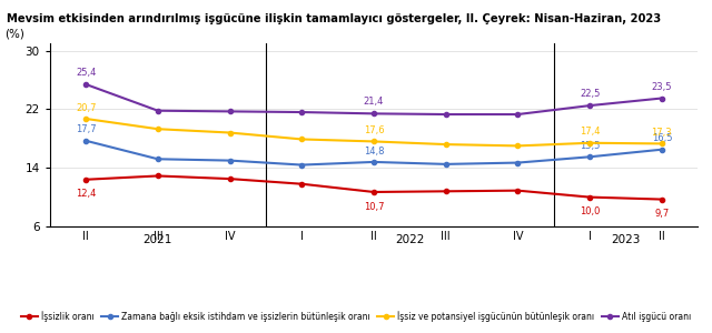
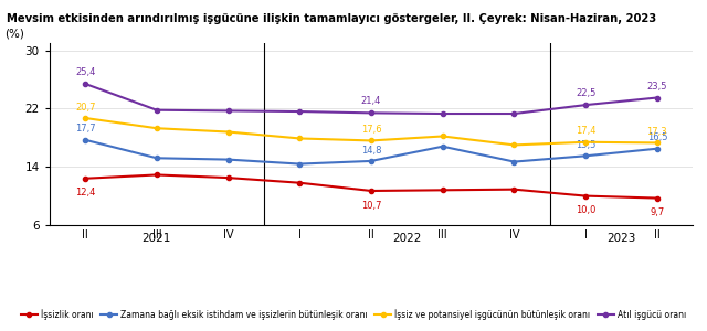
Zamana bağlı eksik istihdam ve işsizlerin bütünleşik oranı/III: 14.5 -> 16.8
İşsiz ve potansiyel işgücünün bütünleşik oranı/III: 17.2 -> 18.2
